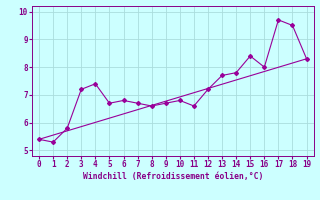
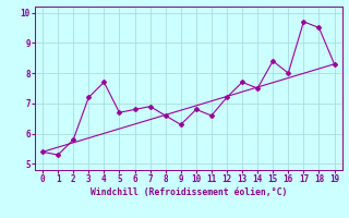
4: 7.4 -> 7.7
7: 6.7 -> 6.9
9: 6.7 -> 6.3
14: 7.8 -> 7.5
